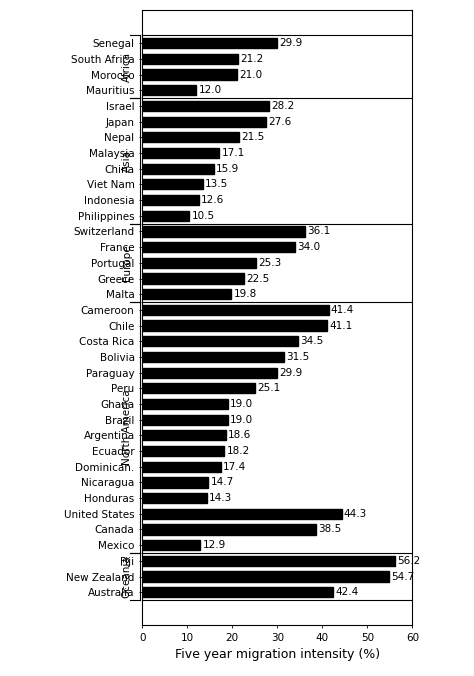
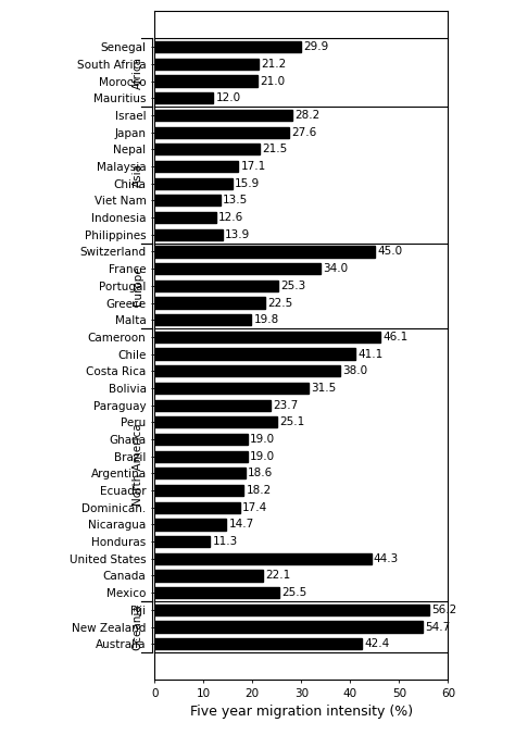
Philippines: 10.5 -> 13.9
Switzerland: 36.1 -> 45.0
Cameroon: 41.4 -> 46.1
Costa Rica: 34.5 -> 38.0
Paraguay: 29.9 -> 23.7
Honduras: 14.3 -> 11.3
Canada: 38.5 -> 22.1
Mexico: 12.9 -> 25.5
